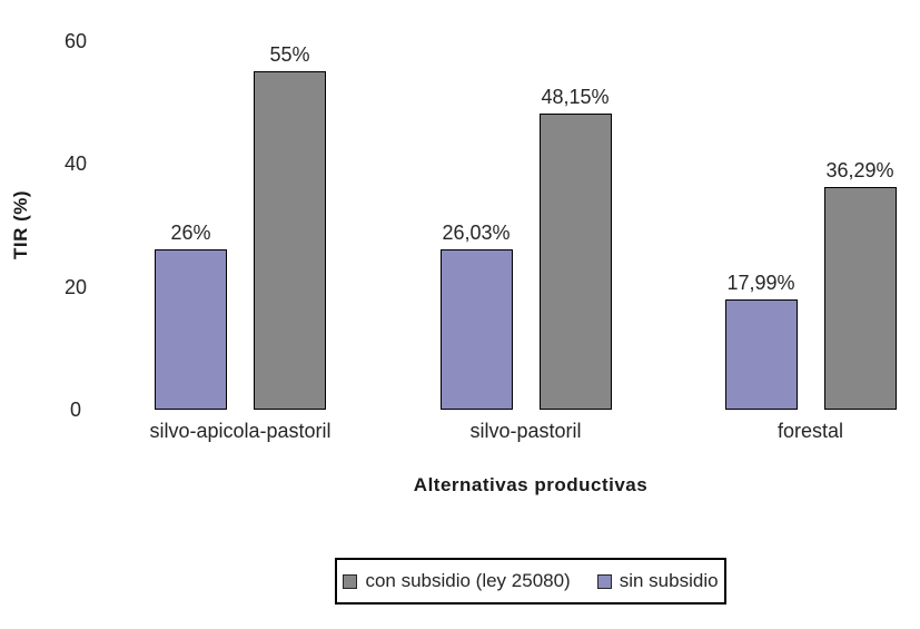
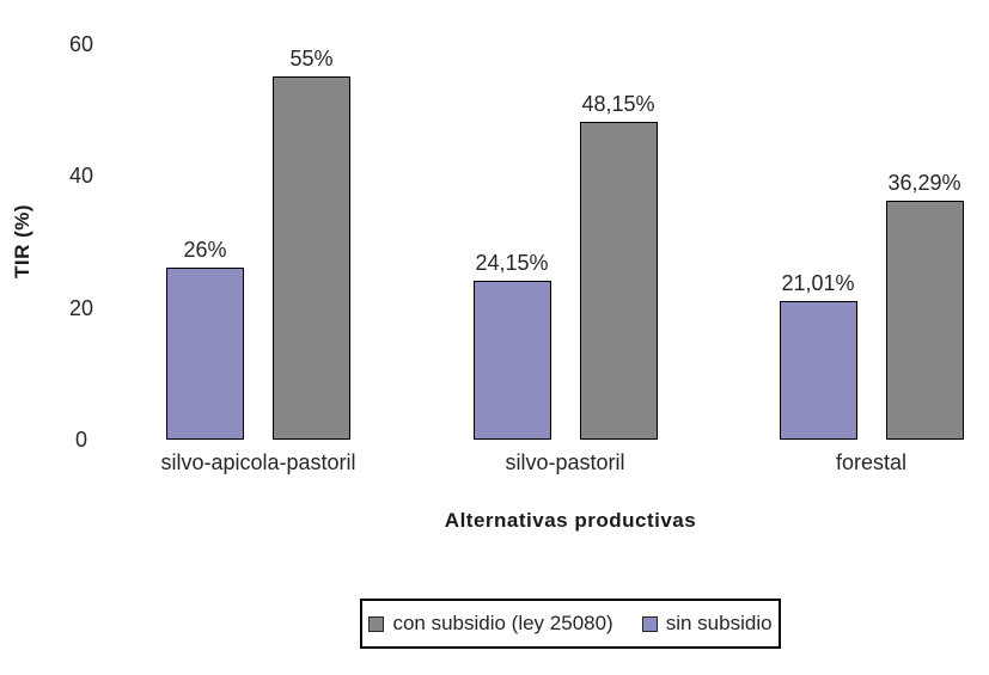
sin subsidio/silvo-pastoril: 26,03% -> 24,15%
sin subsidio/forestal: 17,99% -> 21,01%
